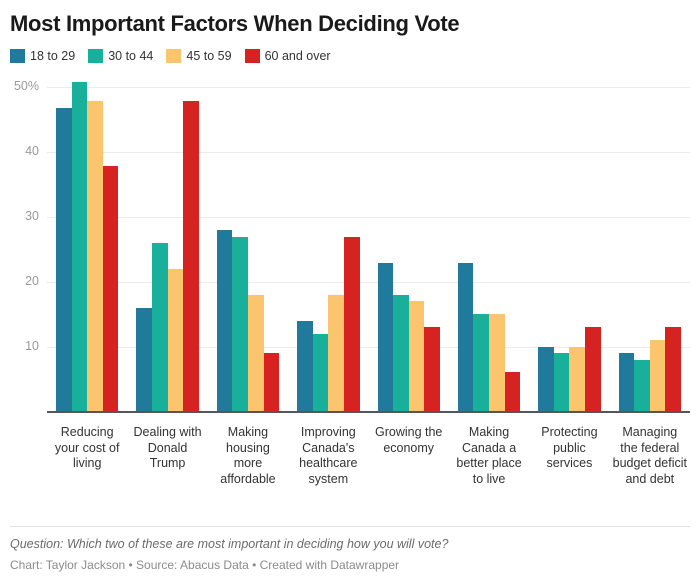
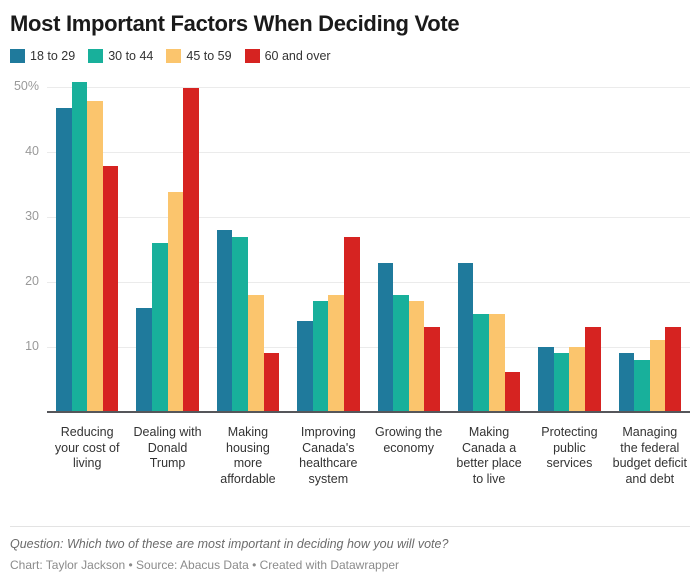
45 to 59/Dealing with Donald Trump: 22% -> 34%
60 and over/Dealing with Donald Trump: 48% -> 50%
30 to 44/Improving Canada's healthcare system: 12% -> 17%
